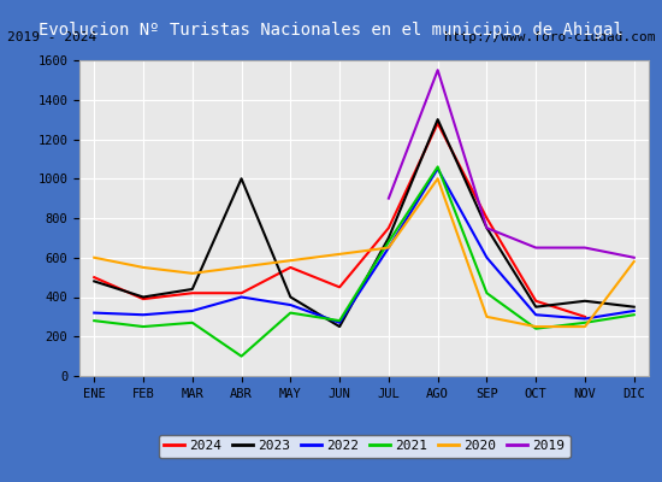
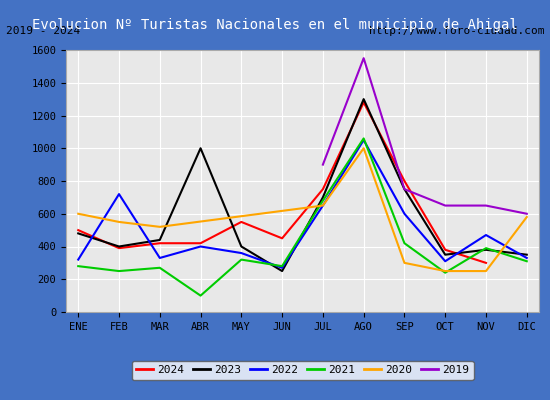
2022/FEB: 310 -> 720
2022/NOV: 290 -> 470
2021/NOV: 270 -> 390
